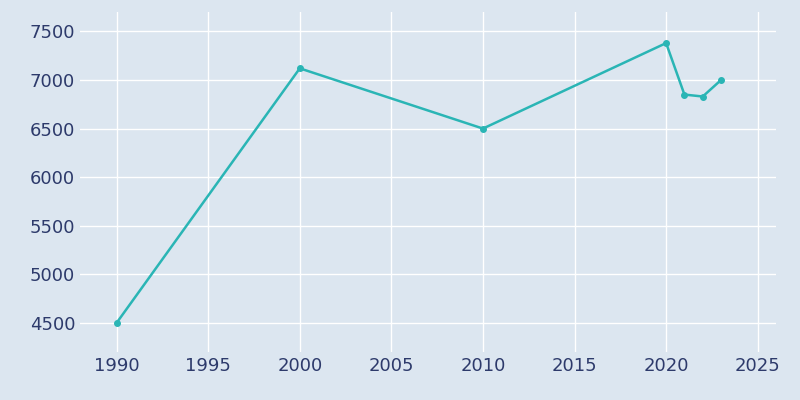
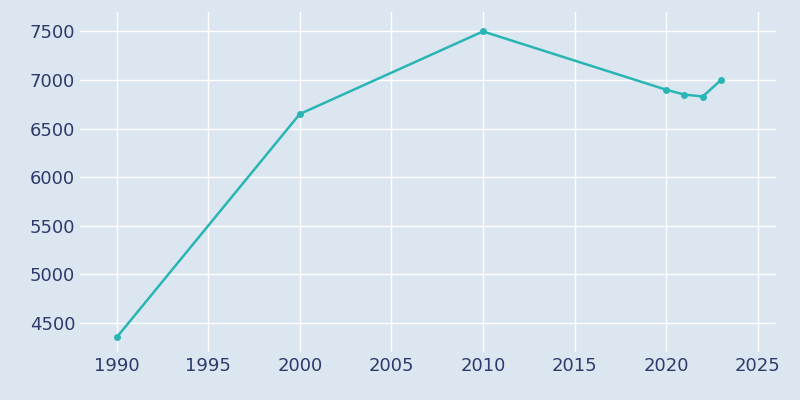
1990: 4500 -> 4350
2000: 7120 -> 6650
2010: 6500 -> 7500
2020: 7380 -> 6900
